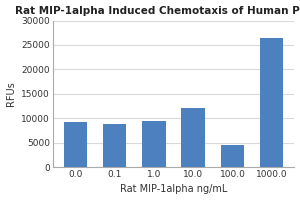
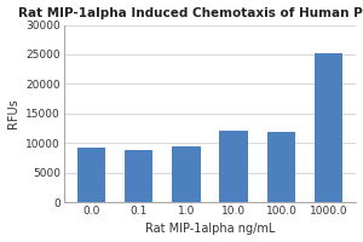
100.0: 4500 -> 11800
1000.0: 26500 -> 25200
